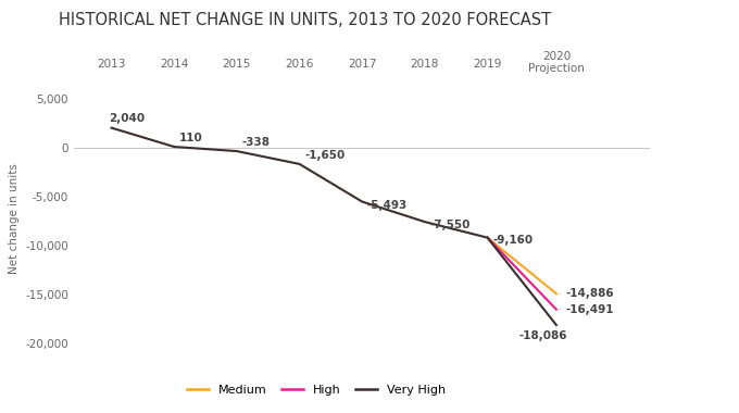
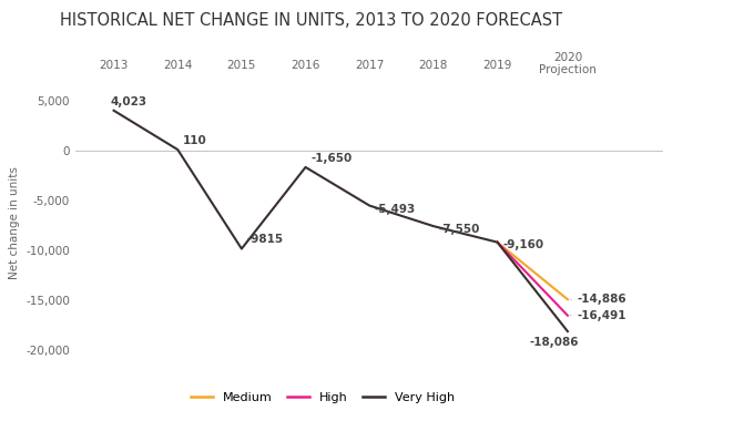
2013: 2,040 -> 4,023
2015: -338 -> -9815
